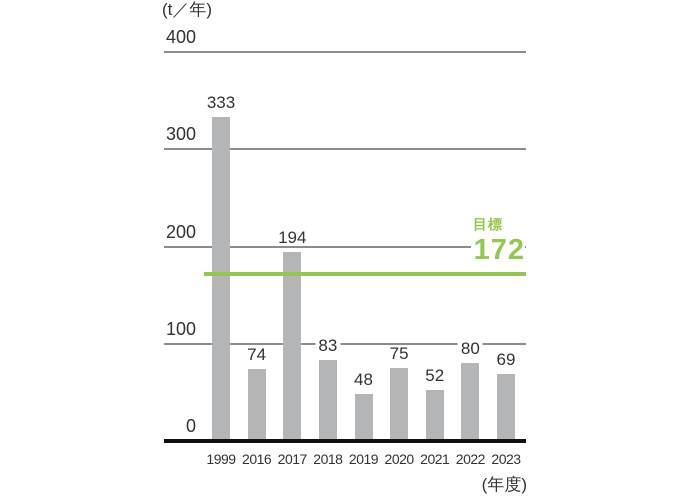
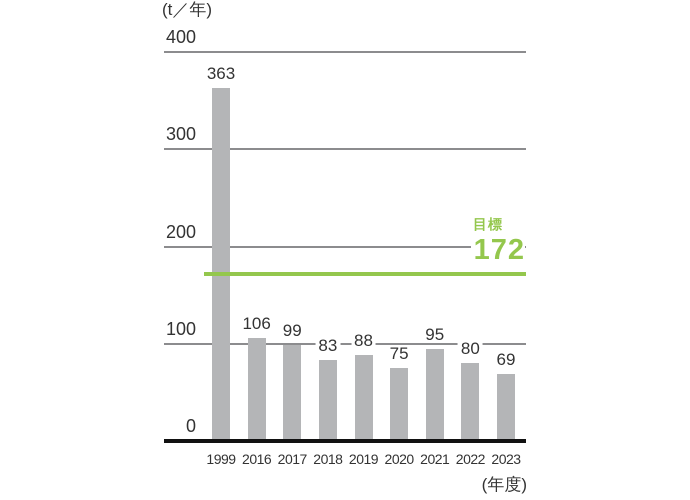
1999: 333 -> 363
2016: 74 -> 106
2017: 194 -> 99
2019: 48 -> 88
2021: 52 -> 95
